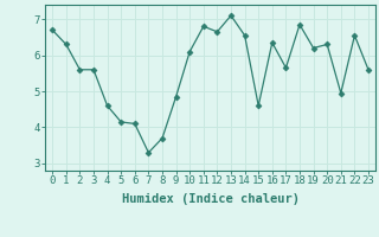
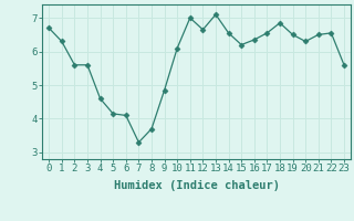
11: 6.80 -> 7.00
15: 4.60 -> 6.20
17: 5.65 -> 6.55
19: 6.20 -> 6.50
21: 4.95 -> 6.50
